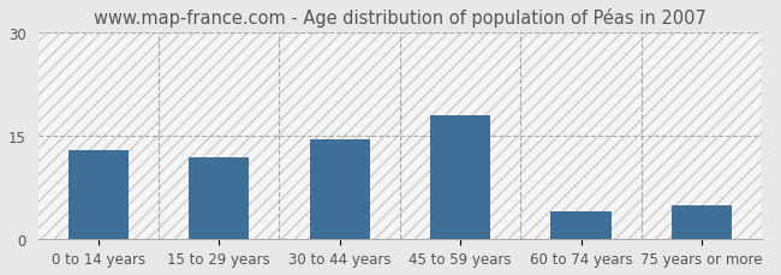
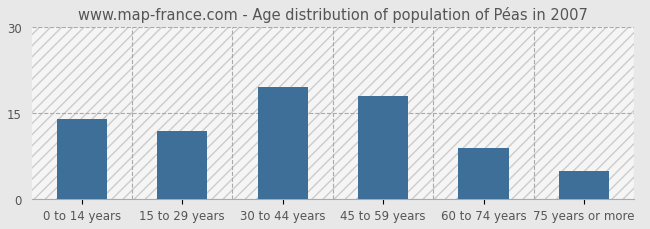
0 to 14 years: 13.0 -> 14.0
30 to 44 years: 14.5 -> 19.6
60 to 74 years: 4.0 -> 9.0
